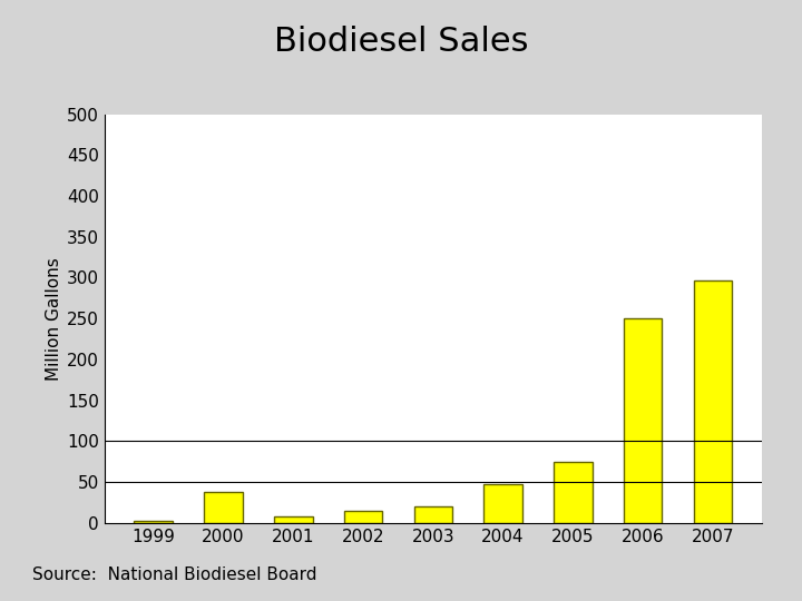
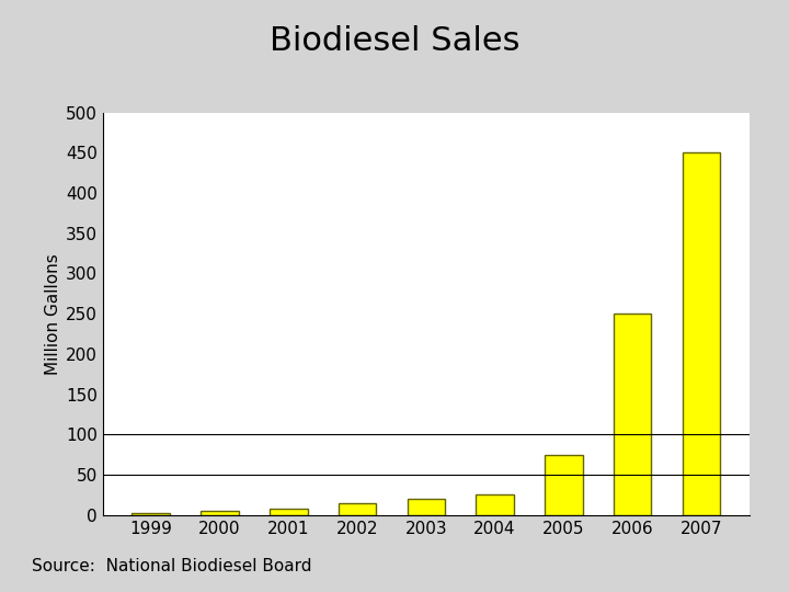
2000: 38 -> 5
2004: 48 -> 25
2007: 296 -> 450
